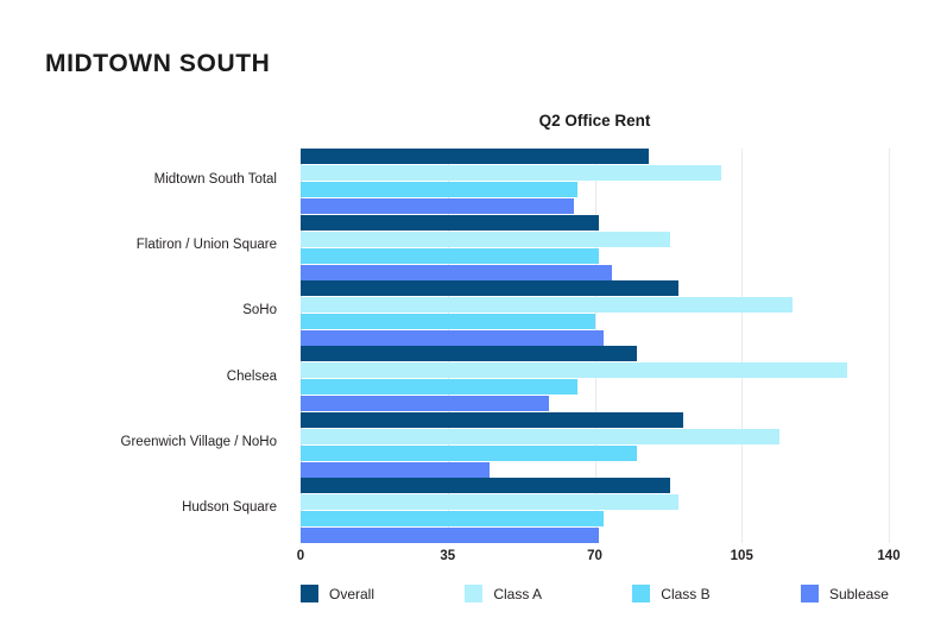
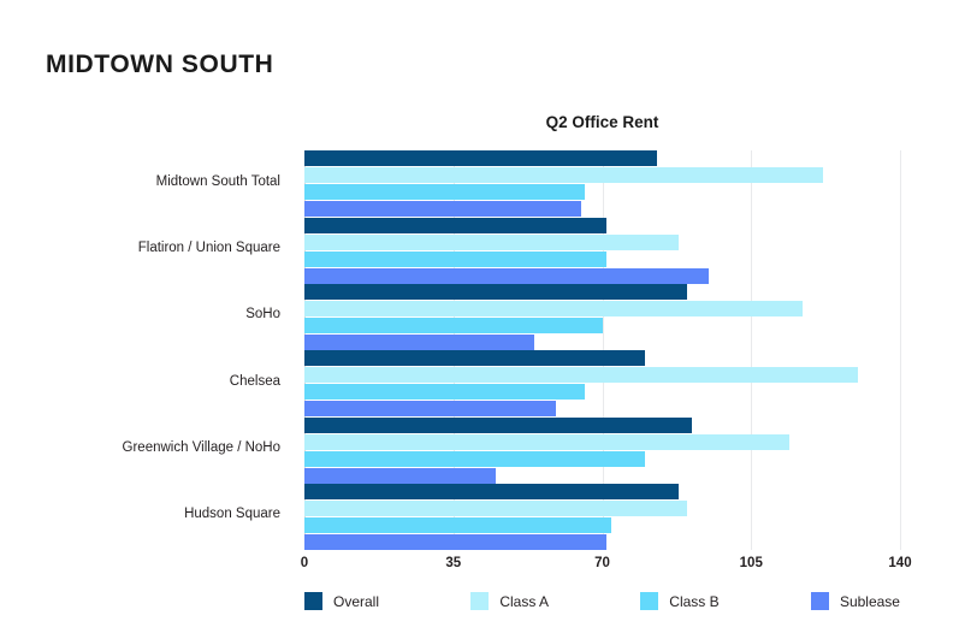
Class A/Midtown South Total: 100 -> 122
Sublease/Flatiron / Union Square: 74 -> 95
Sublease/SoHo: 72 -> 54
